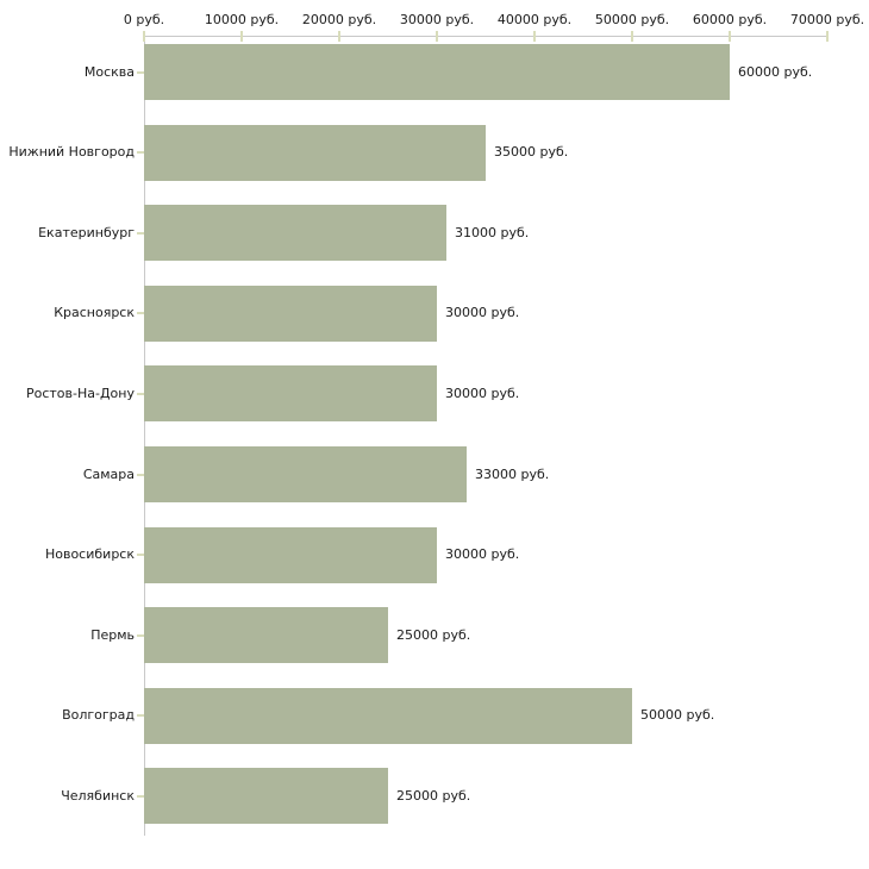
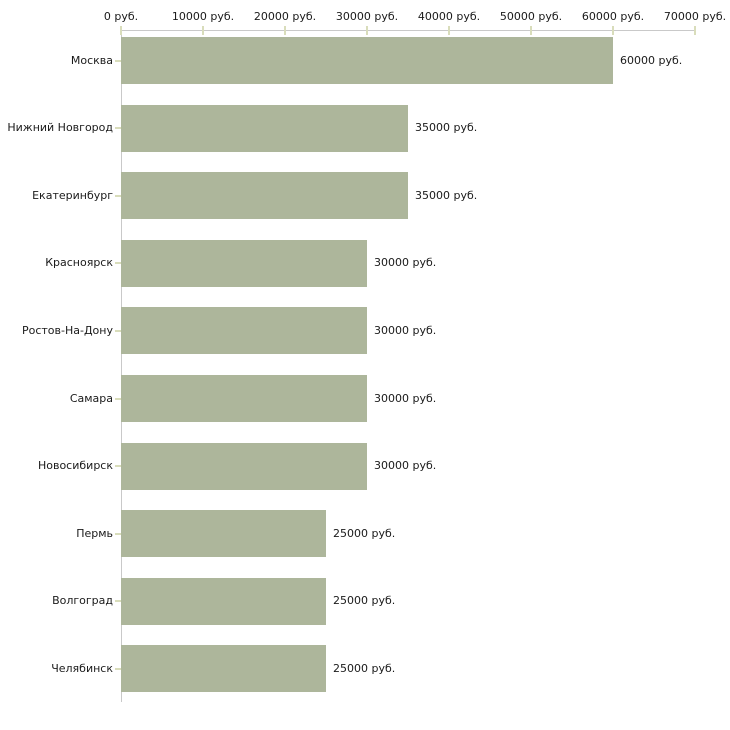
Екатеринбург: 31000 -> 35000
Самара: 33000 -> 30000
Волгоград: 50000 -> 25000
